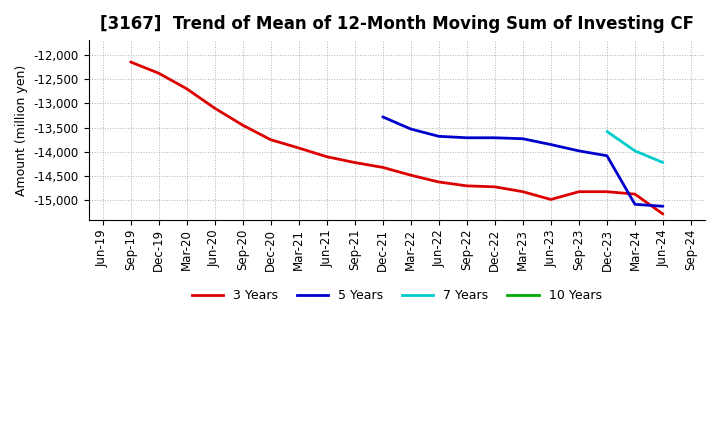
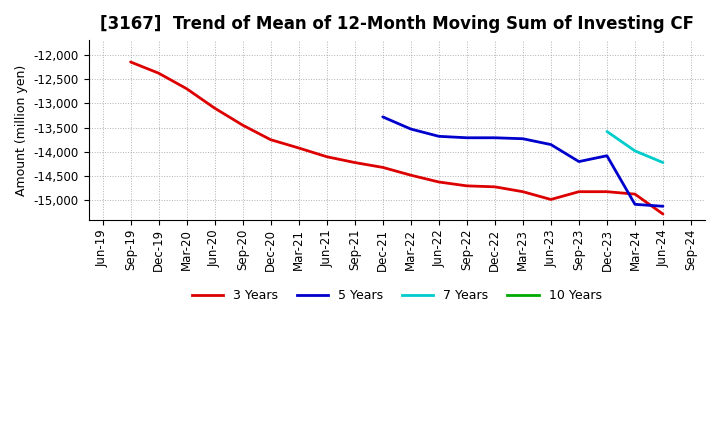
5 Years/Sep-23: -13,980 -> -14,200
